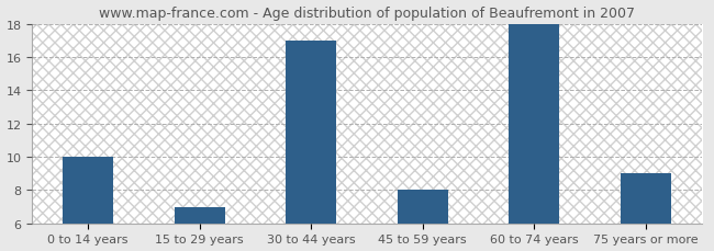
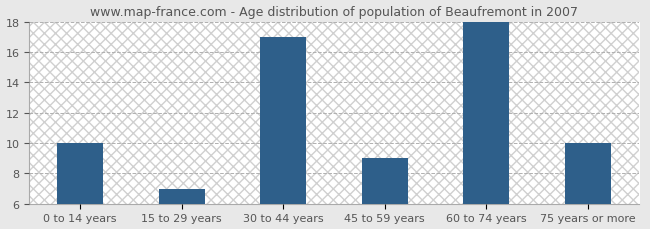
45 to 59 years: 8 -> 9
75 years or more: 9 -> 10
